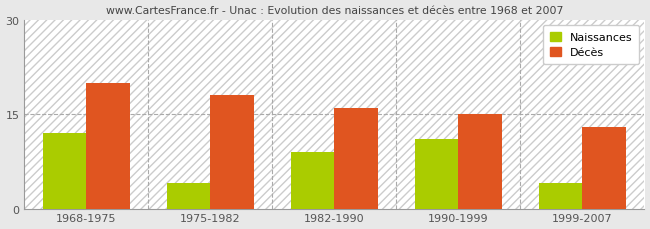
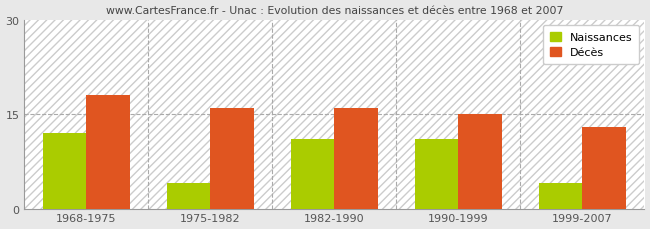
Décès/1968-1975: 20 -> 18
Décès/1975-1982: 18 -> 16
Naissances/1982-1990: 9 -> 11
